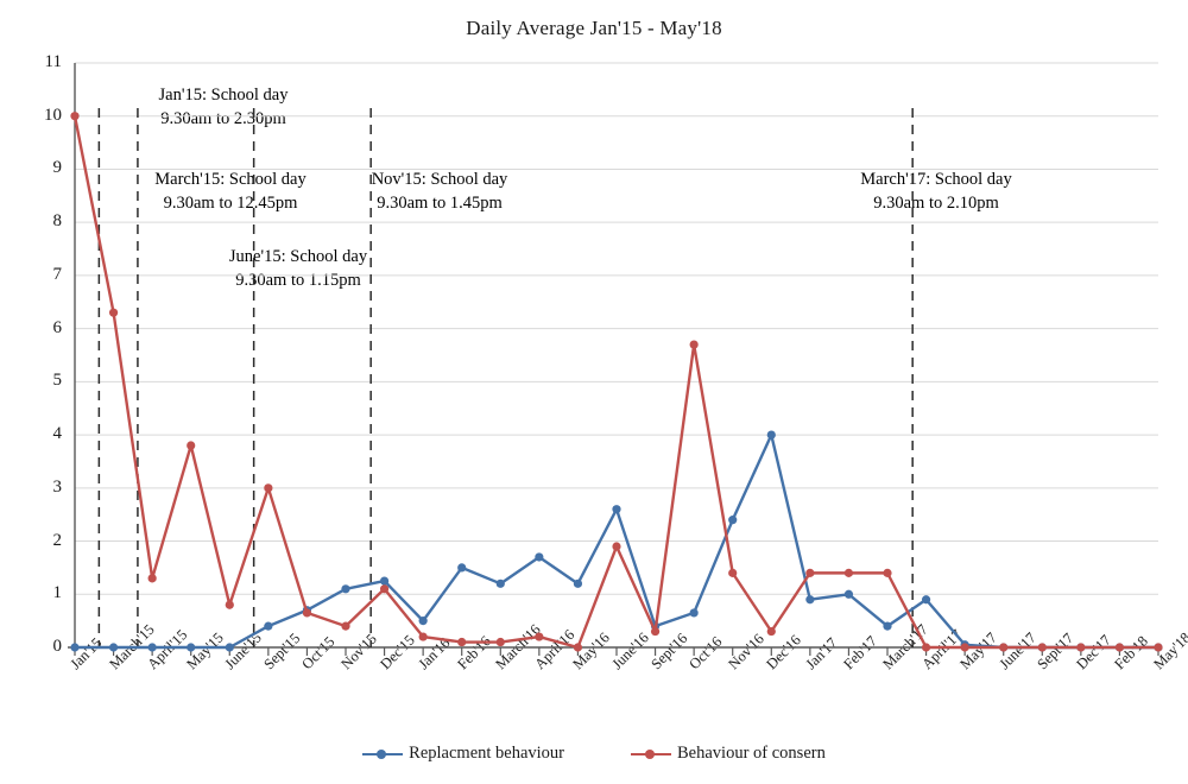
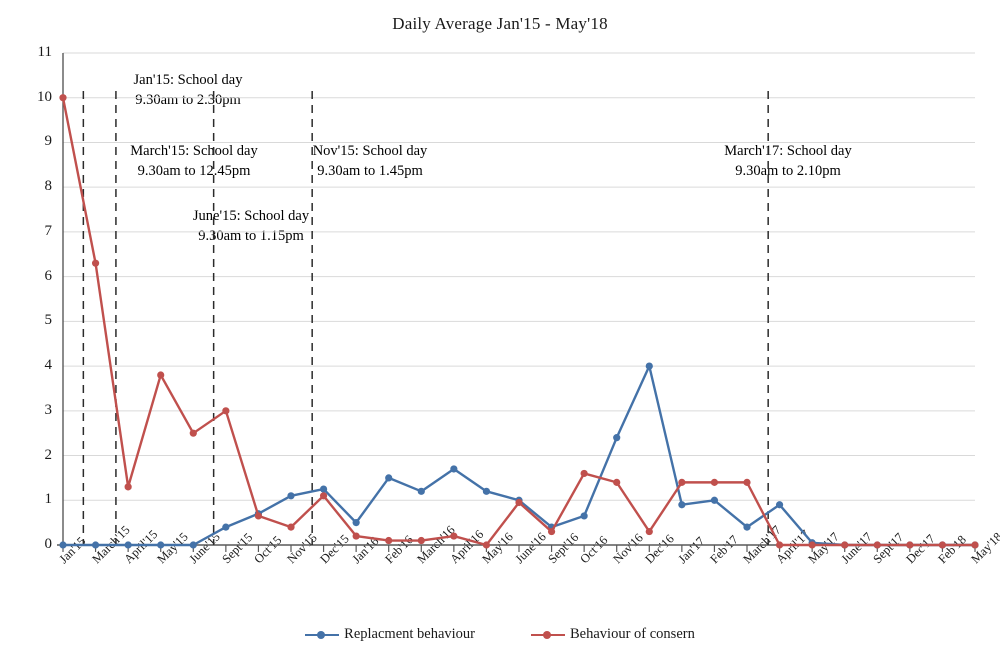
Behaviour of consern/June'15: 0.8 -> 2.5
Replacment behaviour/June'16: 2.6 -> 1.0
Behaviour of consern/June'16: 1.9 -> 0.9
Behaviour of consern/Oct'16: 5.7 -> 1.6
